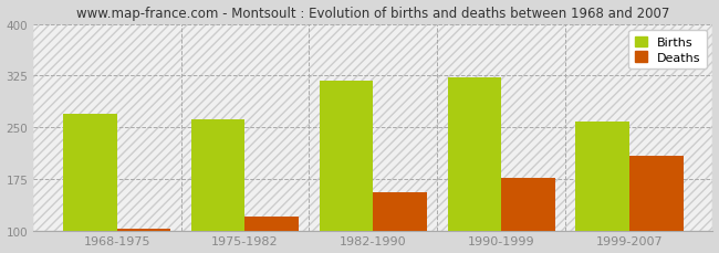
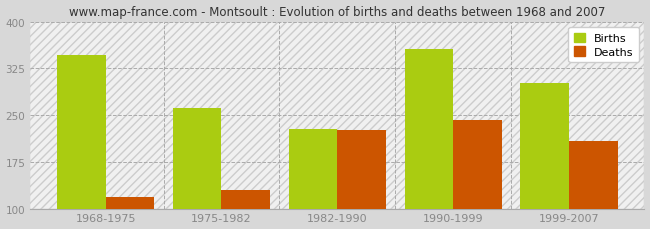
Births/1968-1975: 270 -> 346
Deaths/1968-1975: 103 -> 118
Deaths/1975-1982: 120 -> 130
Births/1982-1990: 318 -> 228
Deaths/1982-1990: 155 -> 226
Births/1990-1999: 322 -> 356
Deaths/1990-1999: 177 -> 242
Births/1999-2007: 258 -> 302
